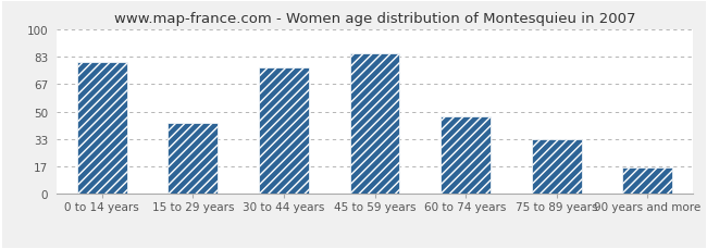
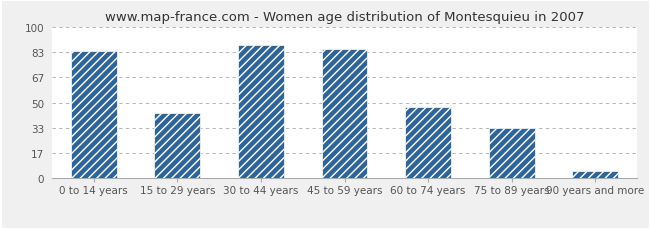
0 to 14 years: 80 -> 84
30 to 44 years: 77 -> 88
90 years and more: 16 -> 5
